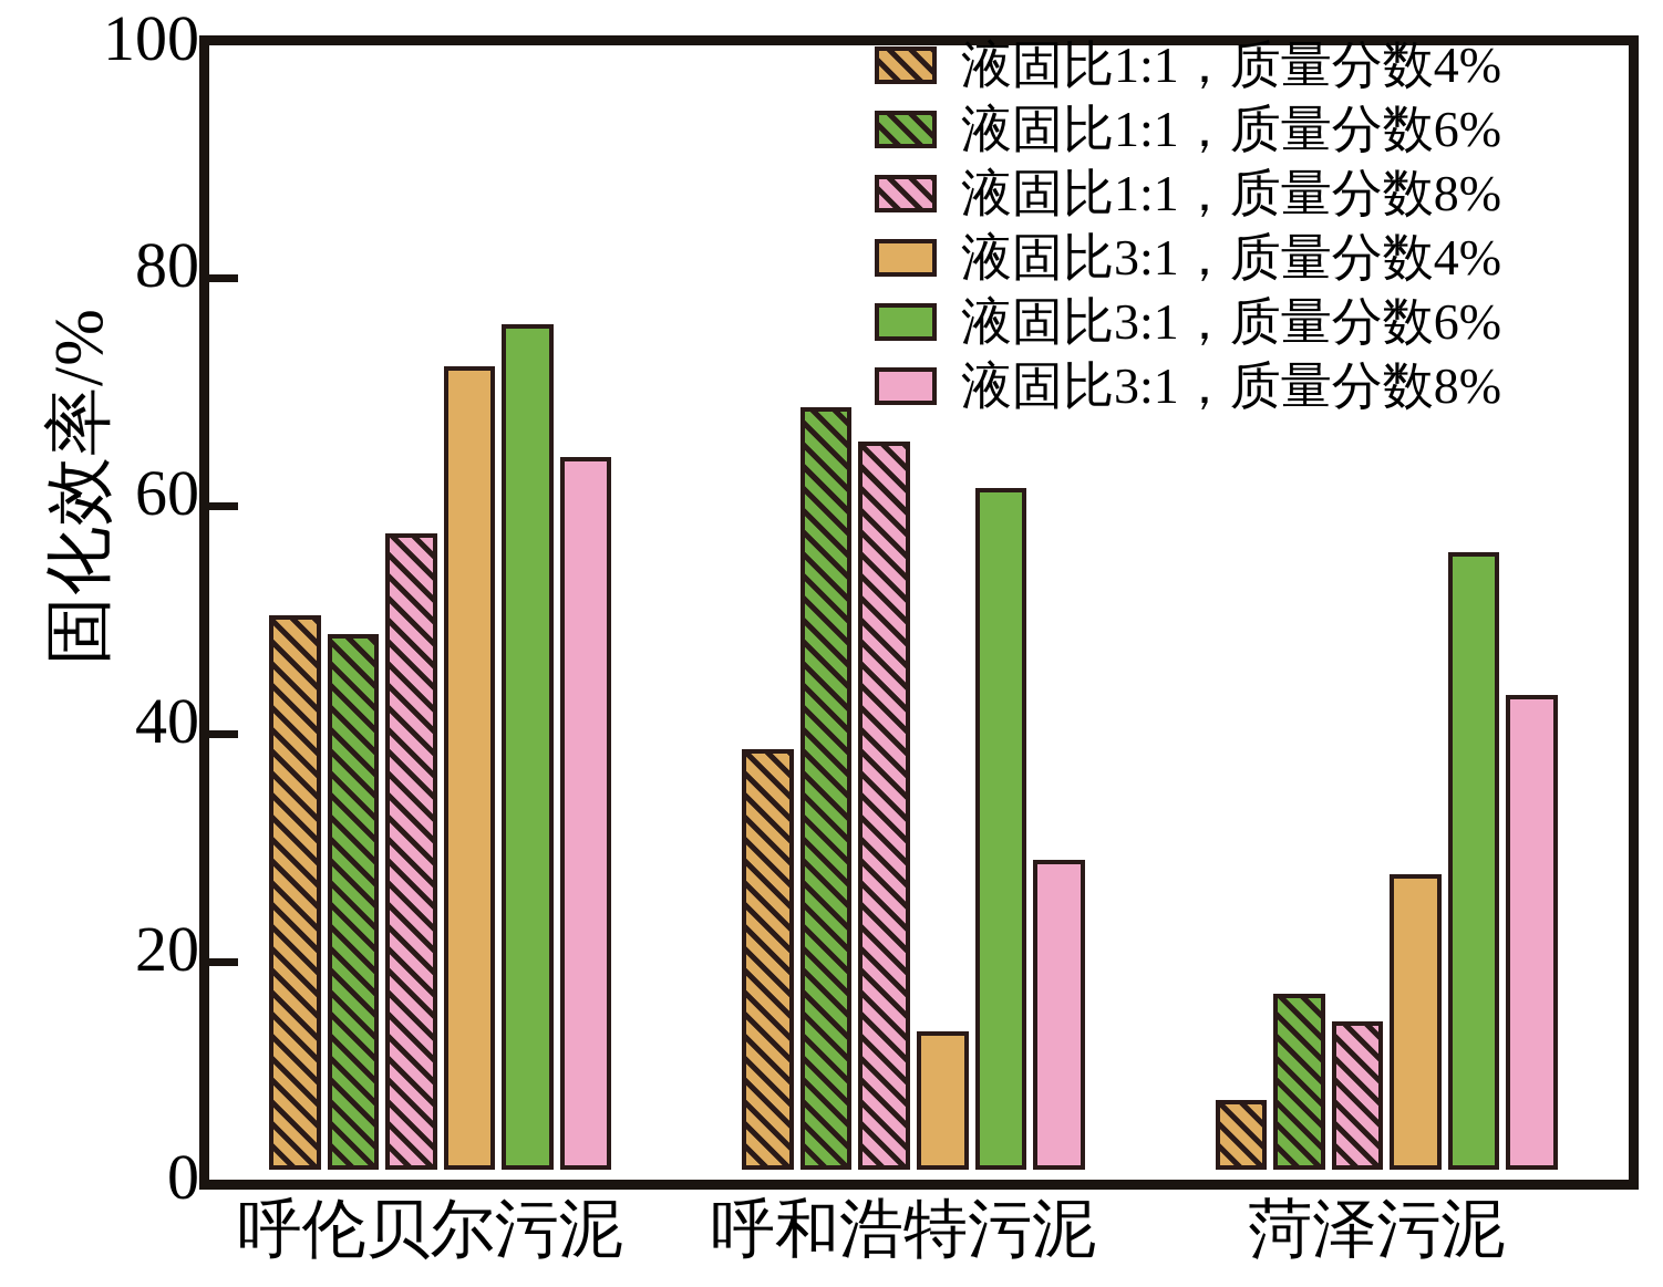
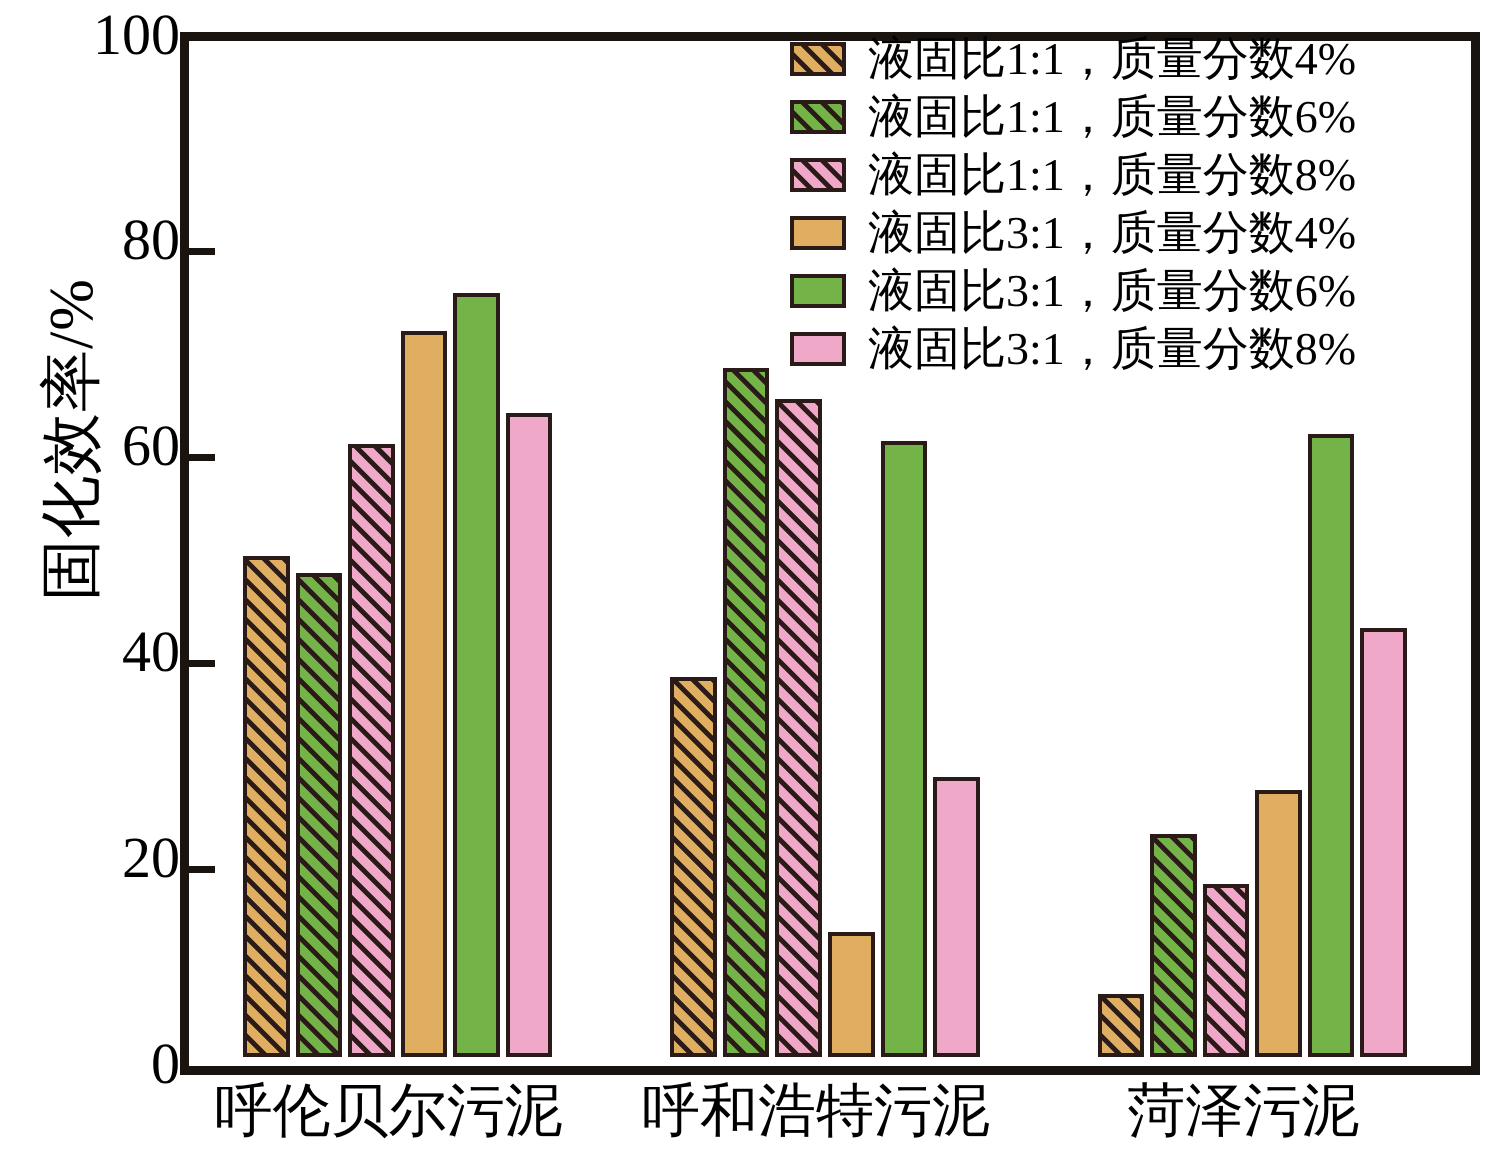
液固比1:1，质量分数8%/呼伦贝尔污泥: 55.9 -> 59.5
液固比1:1，质量分数6%/菏泽污泥: 15.4 -> 21.7
液固比1:1，质量分数8%/菏泽污泥: 13.0 -> 16.8
液固比3:1，质量分数6%/菏泽污泥: 54.2 -> 60.5
